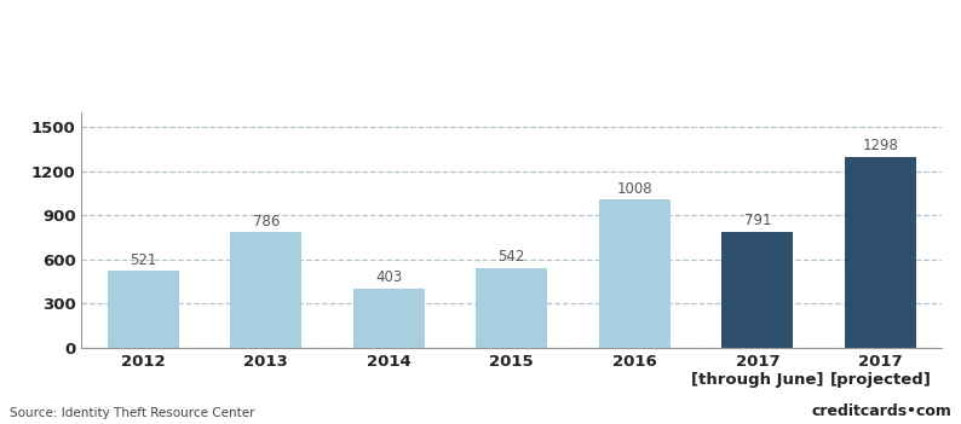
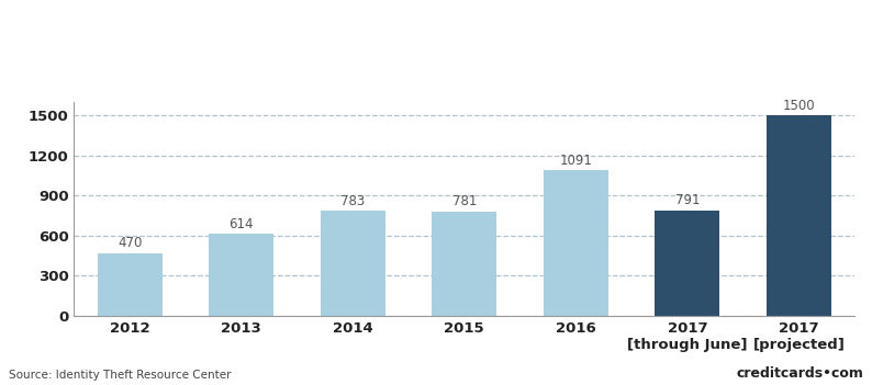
2012: 521 -> 470
2013: 786 -> 614
2014: 403 -> 783
2015: 542 -> 781
2016: 1008 -> 1091
2017 [projected]: 1298 -> 1500
